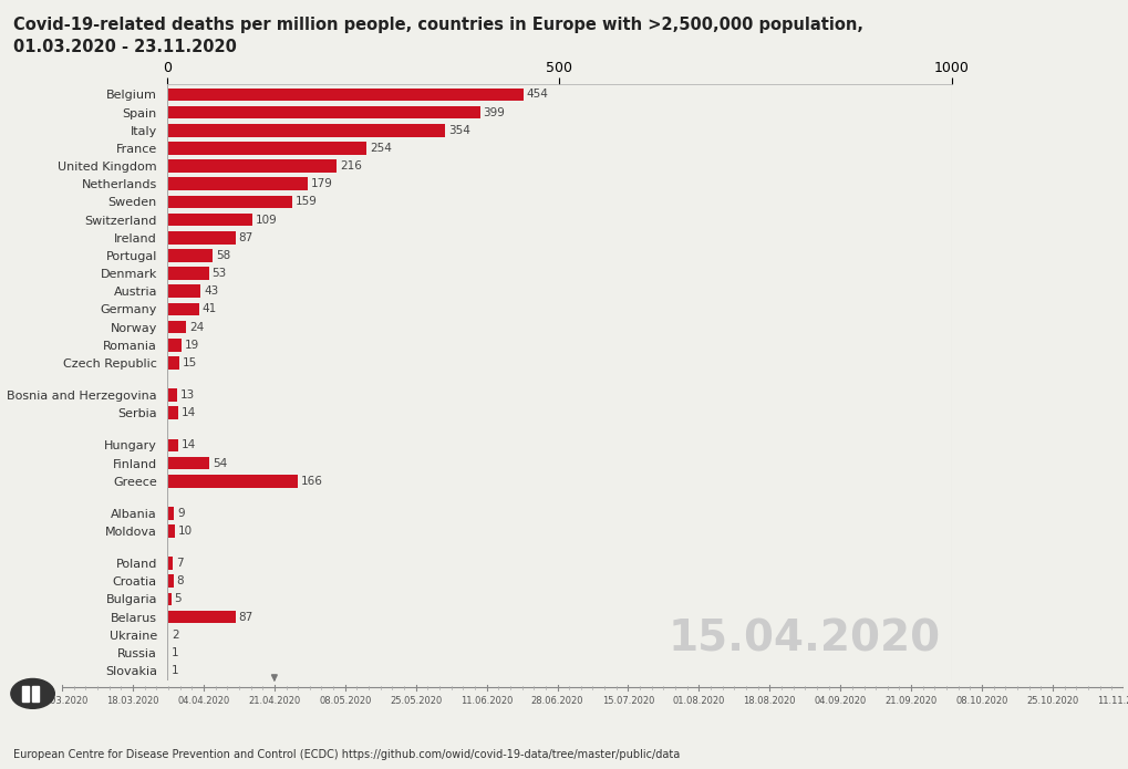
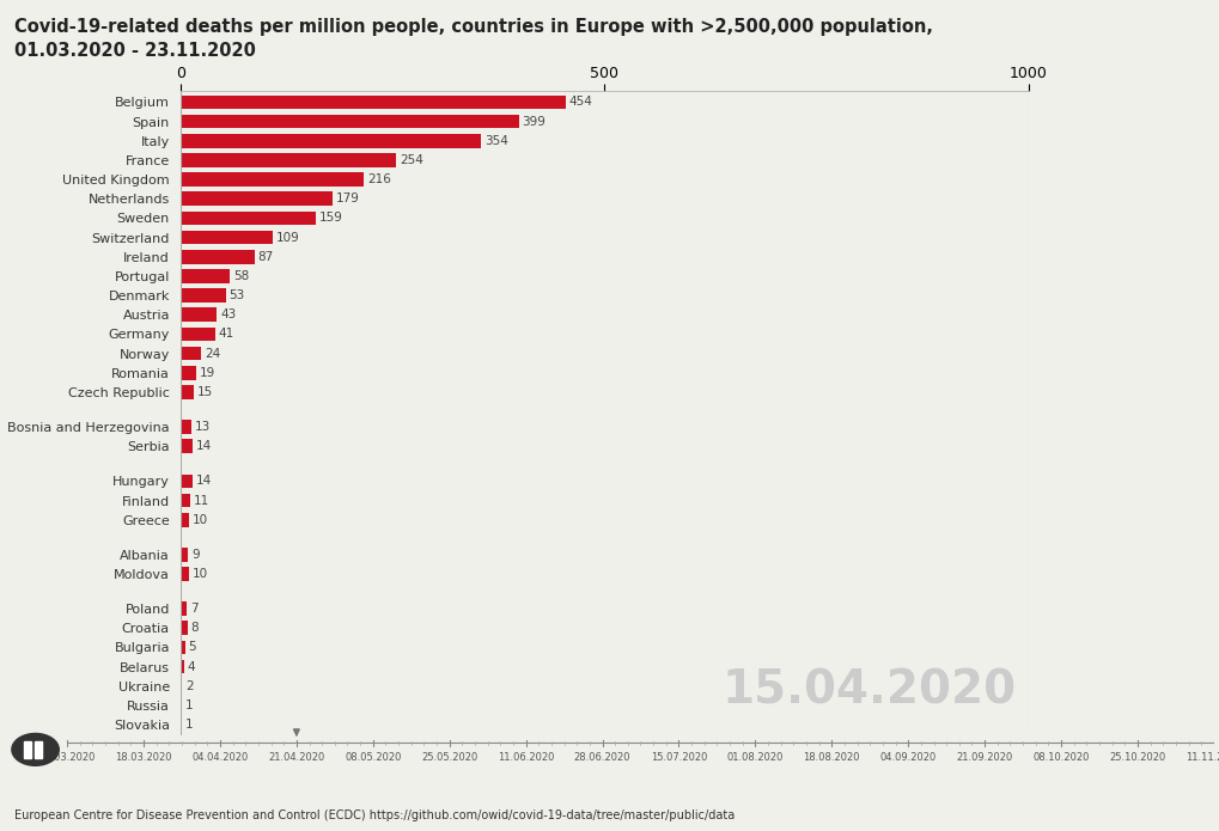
Finland: 54 -> 11
Greece: 166 -> 10
Belarus: 87 -> 4
